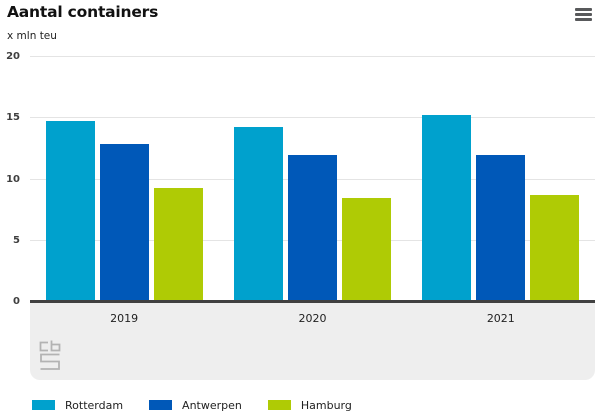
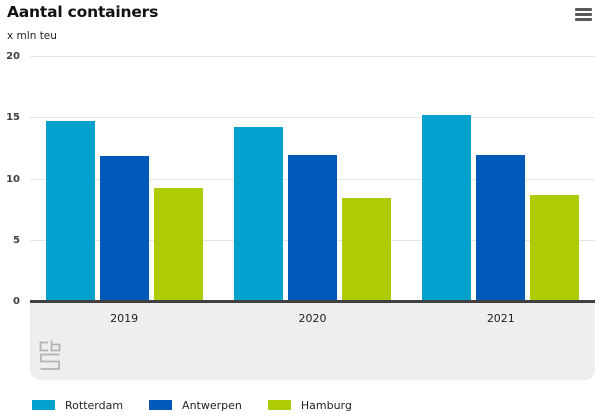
Antwerpen/2019: 12.9 -> 11.9
